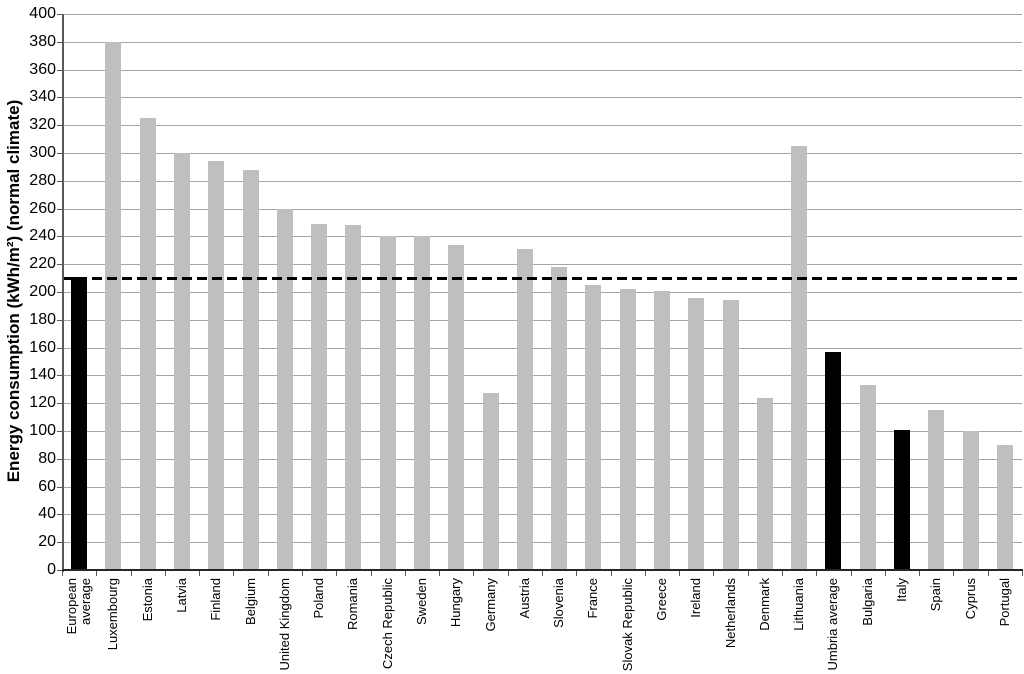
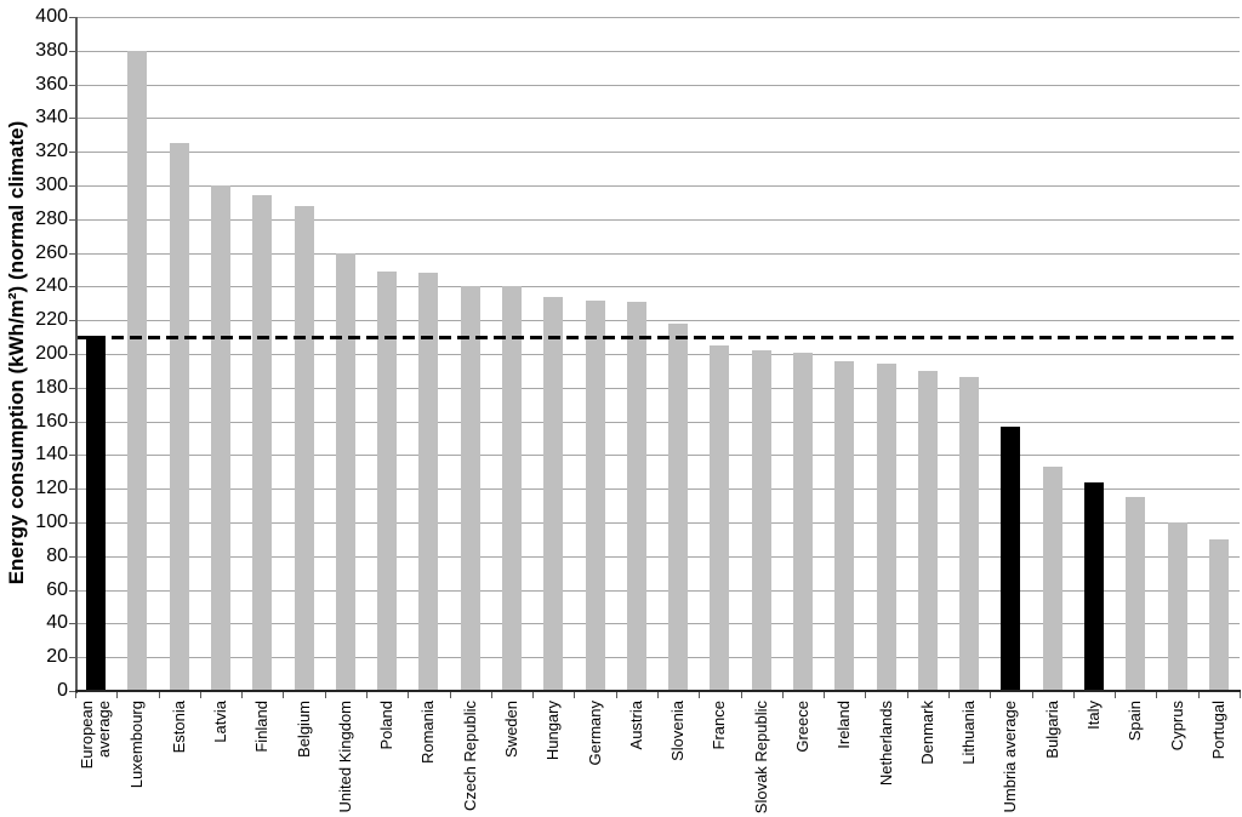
Germany: 127 -> 232
Denmark: 124 -> 190
Lithuania: 305 -> 186
Italy: 101 -> 124
